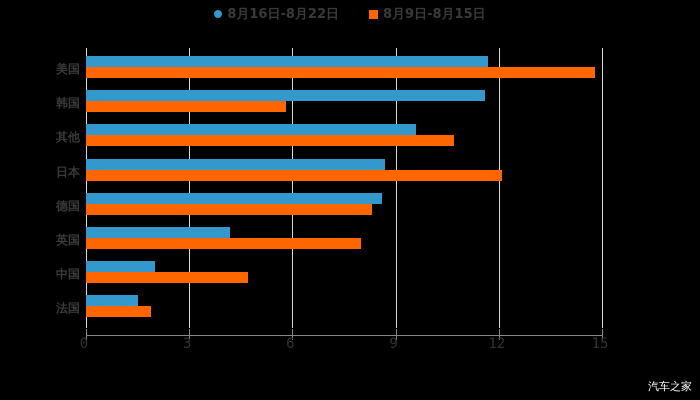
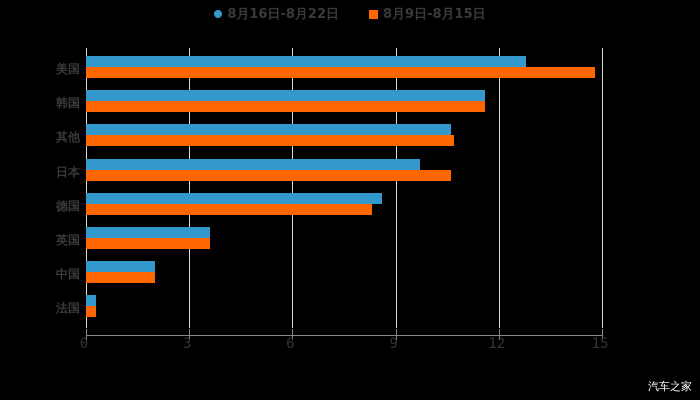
8月16日-8月22日/美国: 11.7 -> 12.8
8月9日-8月15日/韩国: 5.8 -> 11.6
8月16日-8月22日/其他: 9.6 -> 10.6
8月16日-8月22日/日本: 8.7 -> 9.7
8月9日-8月15日/日本: 12.1 -> 10.6
8月16日-8月22日/英国: 4.2 -> 3.6
8月9日-8月15日/英国: 8.0 -> 3.6
8月9日-8月15日/中国: 4.7 -> 2.0
8月16日-8月22日/法国: 1.5 -> 0.3
8月9日-8月15日/法国: 1.9 -> 0.3
